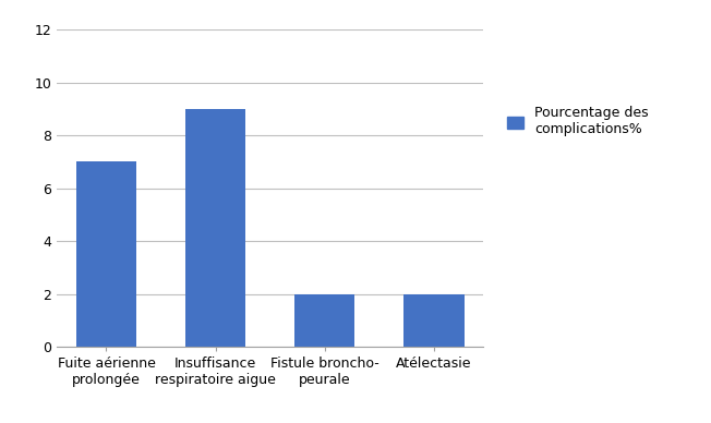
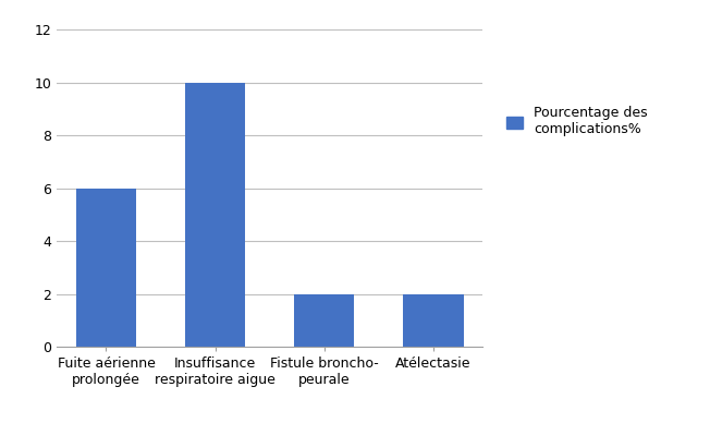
Fuite aérienne prolongée: 7 -> 6
Insuffisance respiratoire aigue: 9 -> 10
